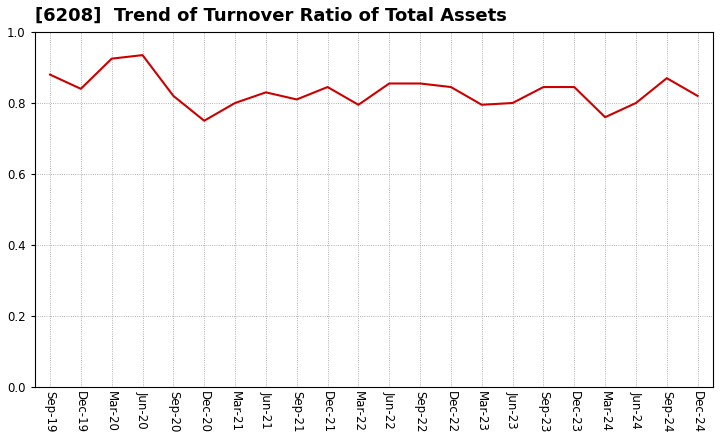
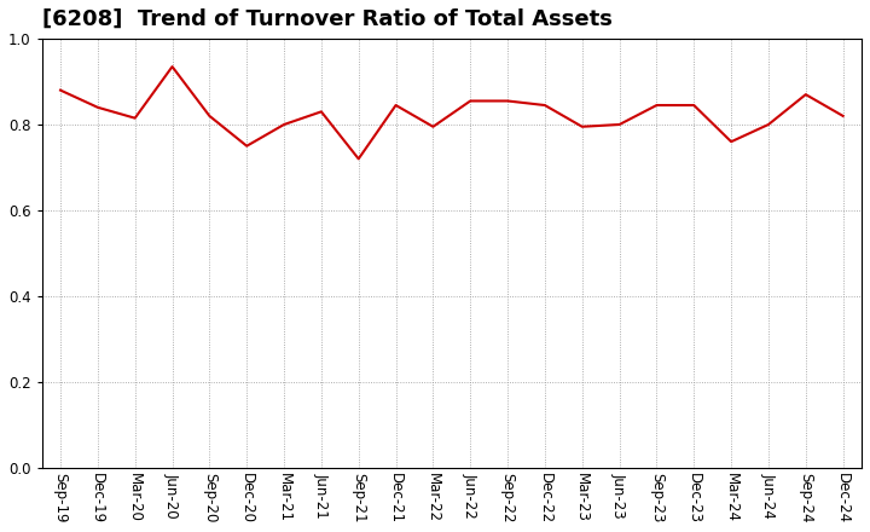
Mar-20: 0.925 -> 0.815
Sep-21: 0.810 -> 0.720
